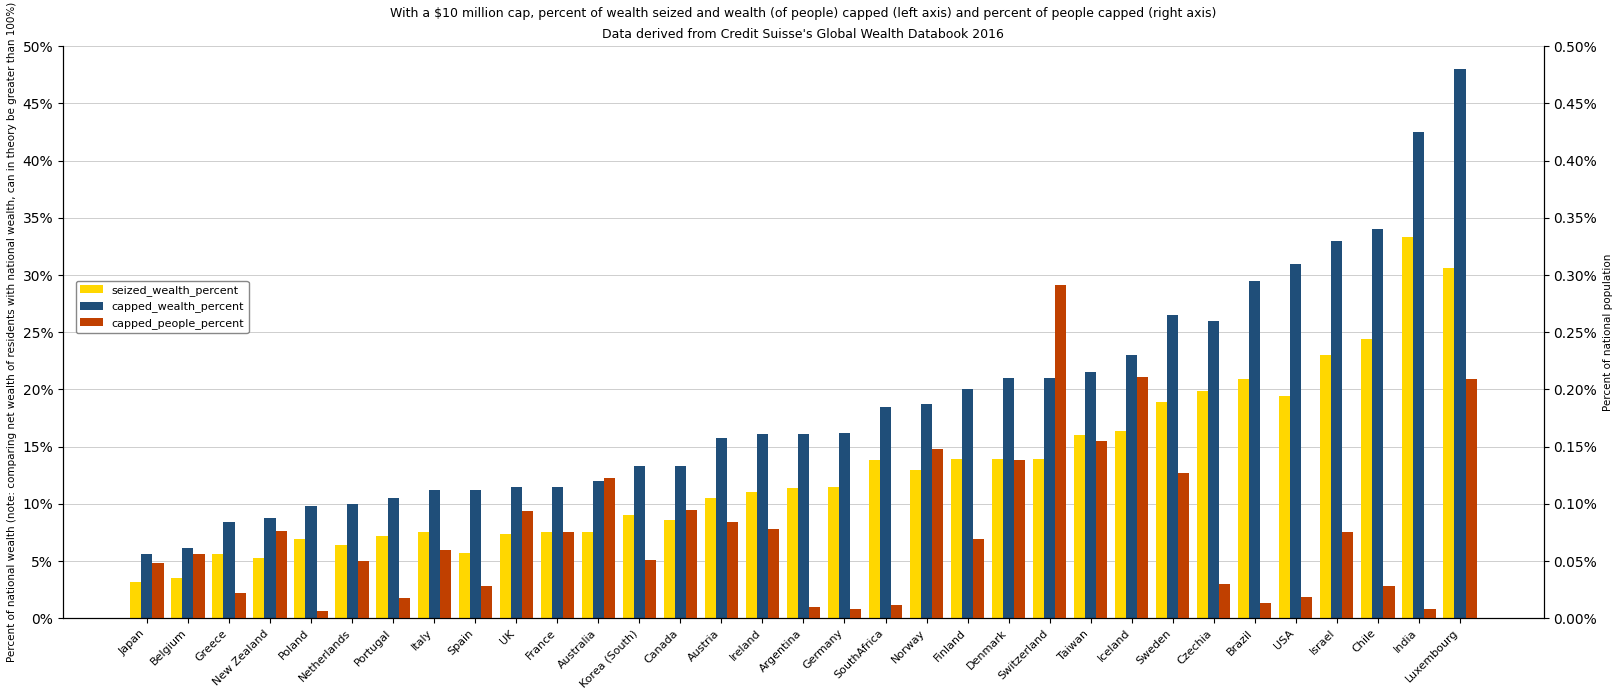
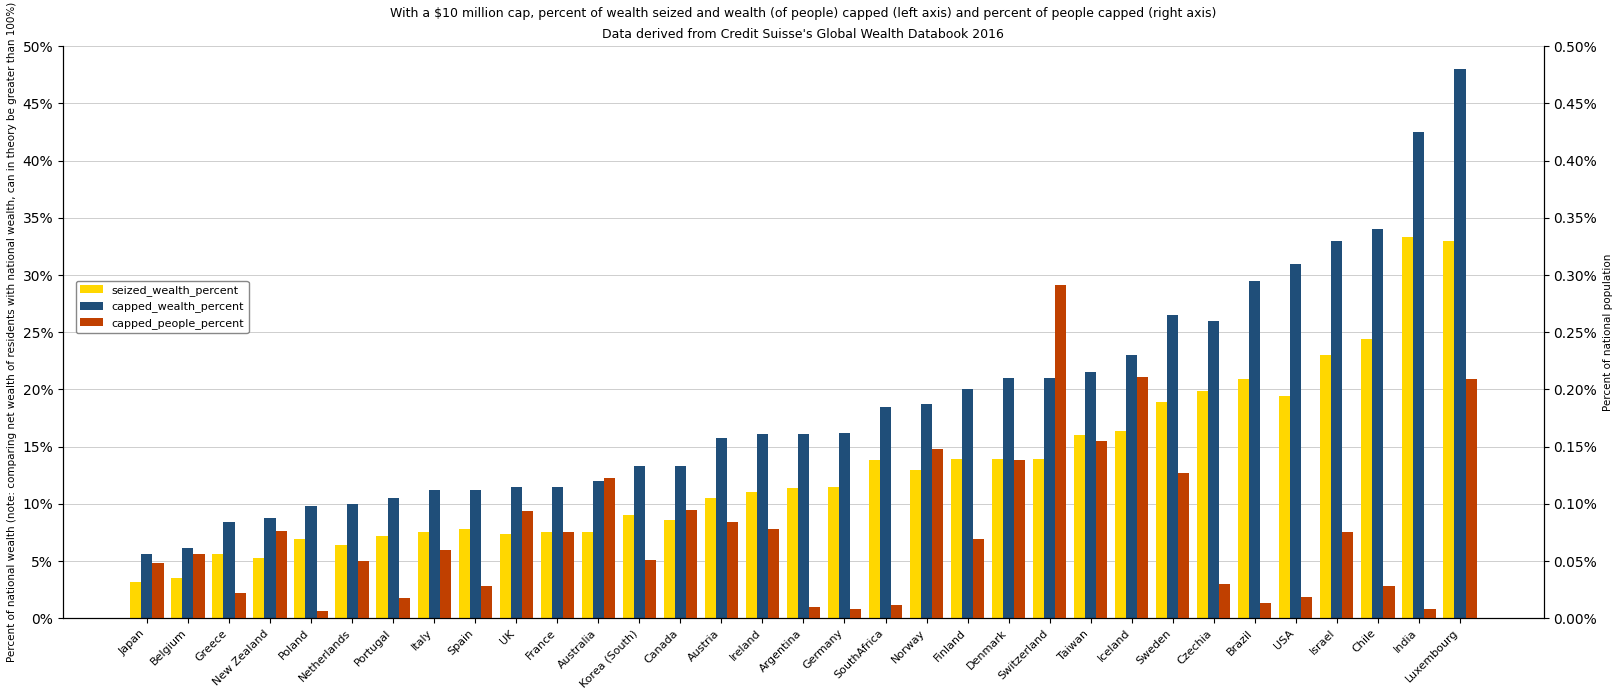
seized_wealth_percent/Spain: 5.7% -> 7.8%
seized_wealth_percent/Luxembourg: 30.6% -> 33.0%
